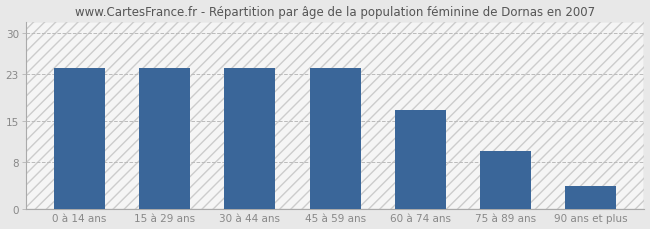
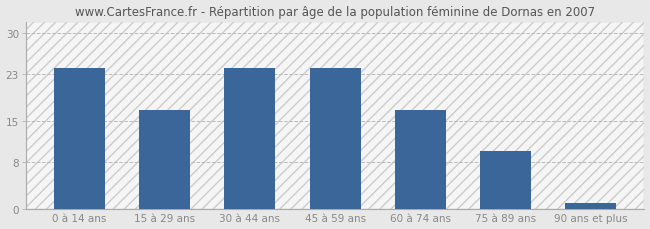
15 à 29 ans: 24 -> 17
90 ans et plus: 4 -> 1
